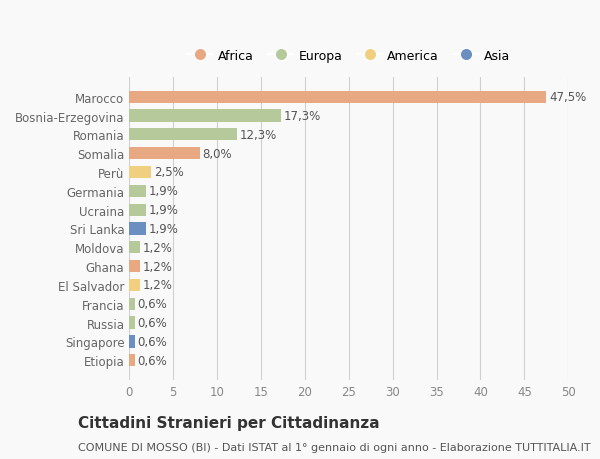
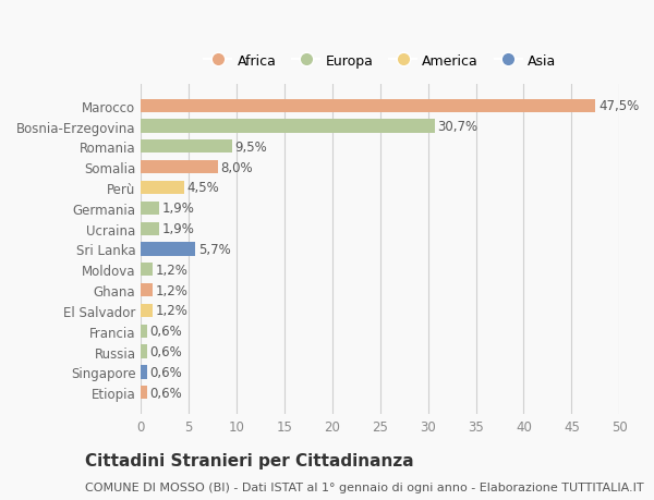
Bosnia-Erzegovina: 17,3% -> 30,7%
Romania: 12,3% -> 9,5%
Perù: 2,5% -> 4,5%
Sri Lanka: 1,9% -> 5,7%
